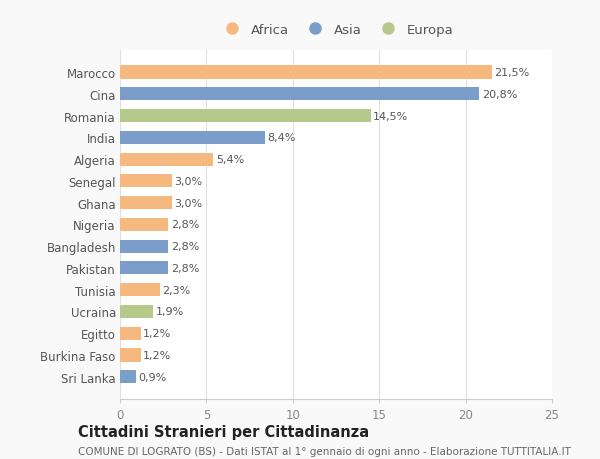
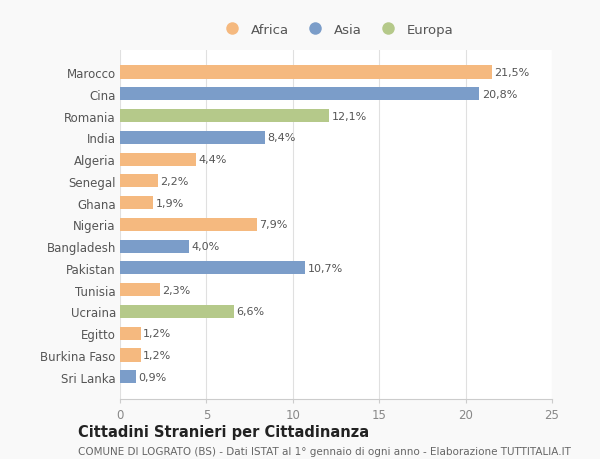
Romania: 14,5% -> 12,1%
Algeria: 5,4% -> 4,4%
Senegal: 3,0% -> 2,2%
Ghana: 3,0% -> 1,9%
Nigeria: 2,8% -> 7,9%
Bangladesh: 2,8% -> 4,0%
Pakistan: 2,8% -> 10,7%
Ucraina: 1,9% -> 6,6%
